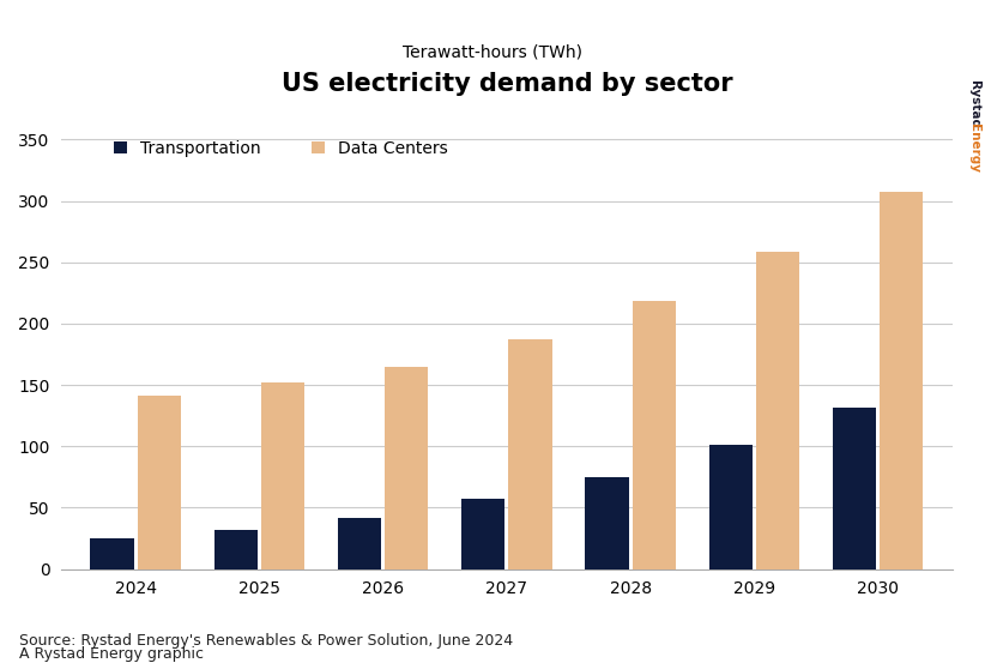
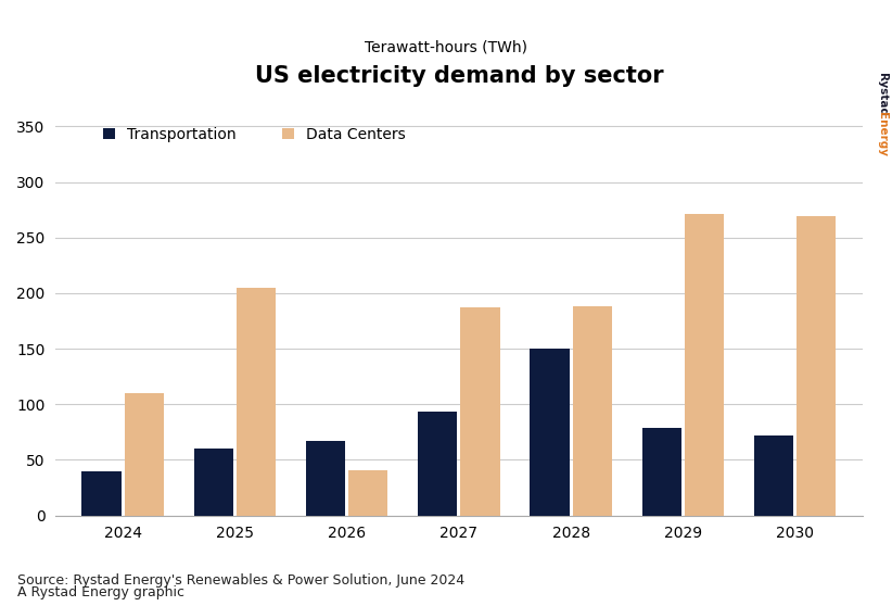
Transportation/2024: 25 -> 40
Data Centers/2024: 141 -> 110
Transportation/2025: 32 -> 60
Data Centers/2025: 152 -> 205
Transportation/2026: 42 -> 67
Data Centers/2026: 165 -> 41
Transportation/2027: 57 -> 93
Transportation/2028: 75 -> 150
Data Centers/2028: 219 -> 188
Transportation/2029: 101 -> 79
Data Centers/2029: 259 -> 271
Transportation/2030: 132 -> 72
Data Centers/2030: 307 -> 269
